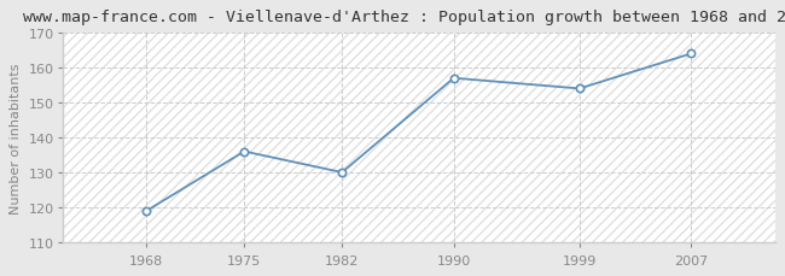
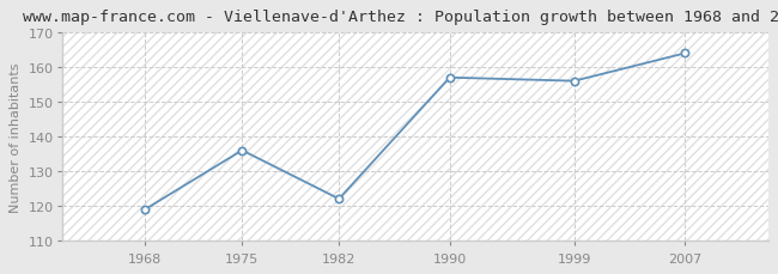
1982: 130 -> 122
1999: 154 -> 156
